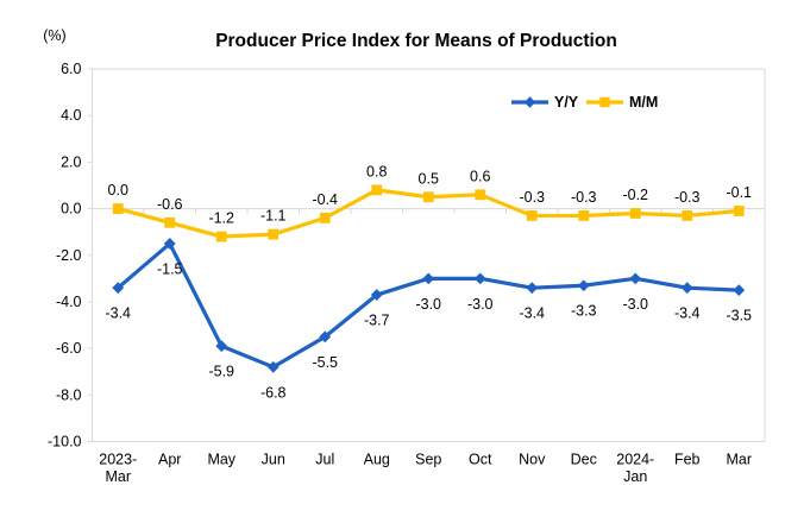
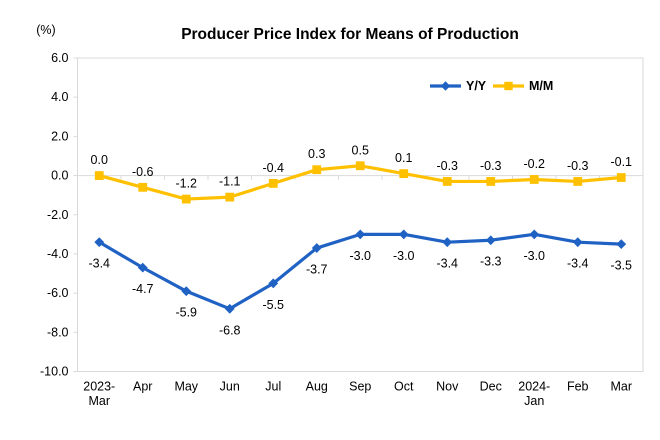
Y/Y/Apr: -1.5 -> -4.7
M/M/Aug: 0.8 -> 0.3
M/M/Oct: 0.6 -> 0.1
